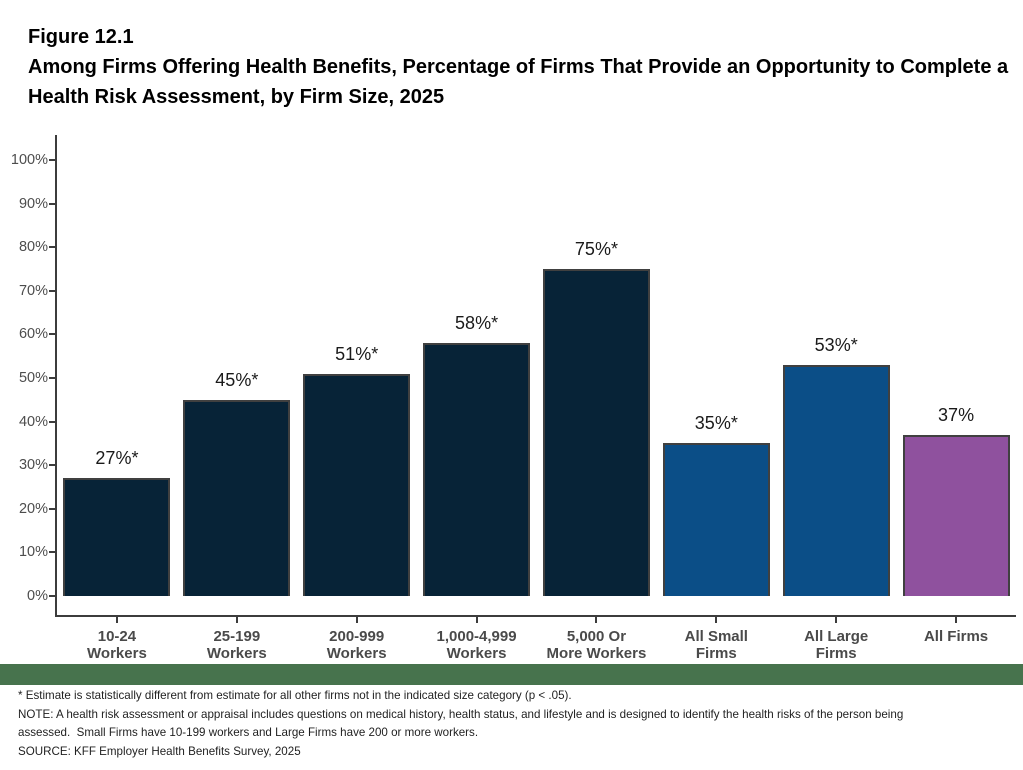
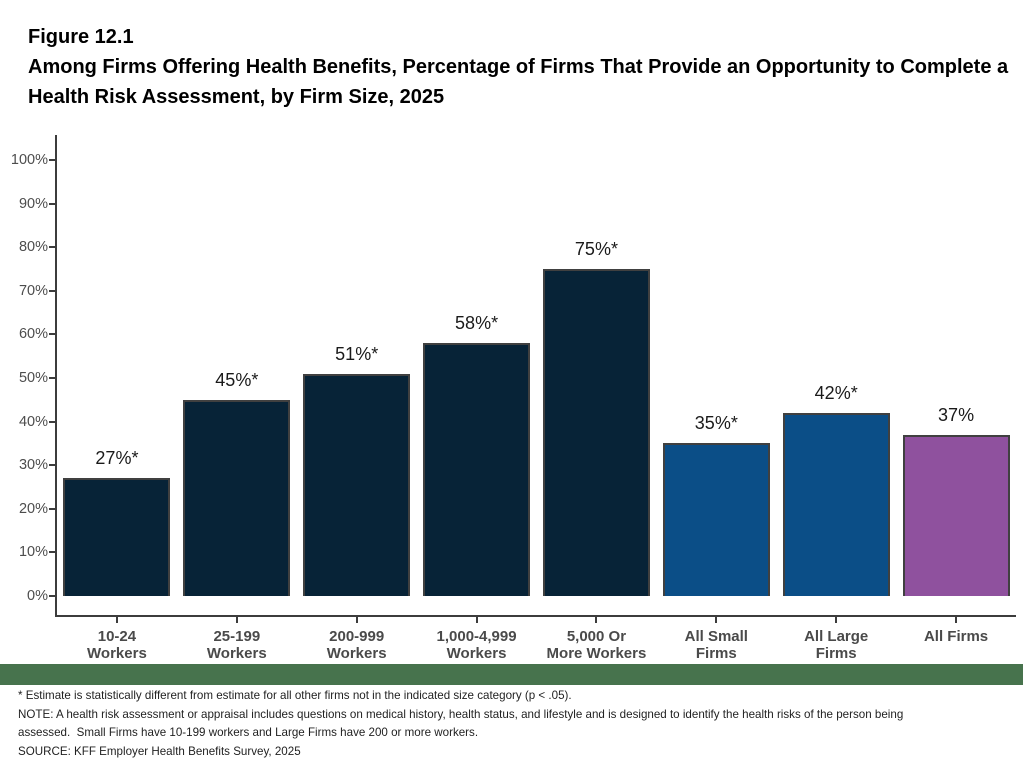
All Large Firms: 53 -> 42
